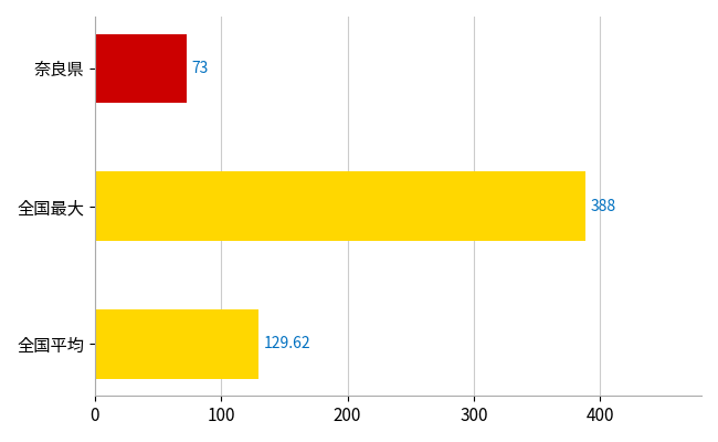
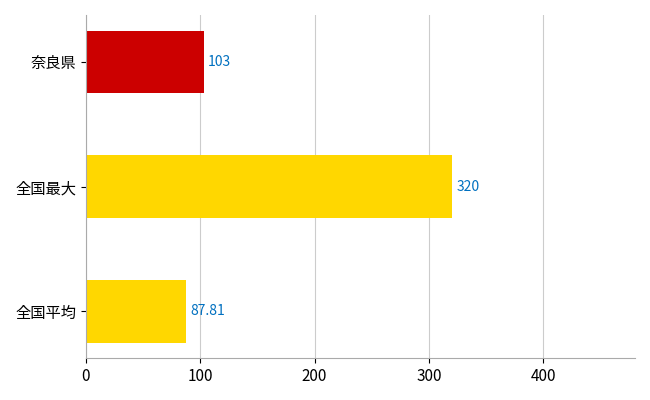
奈良県: 73 -> 103
全国最大: 388 -> 320
全国平均: 129.62 -> 87.81
